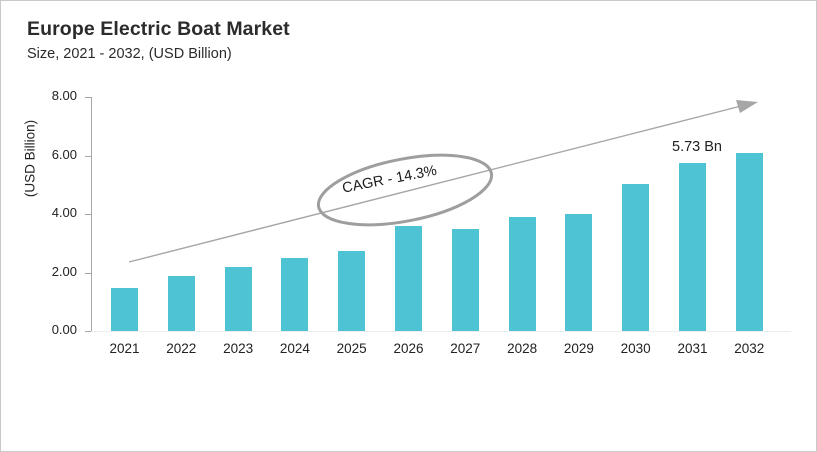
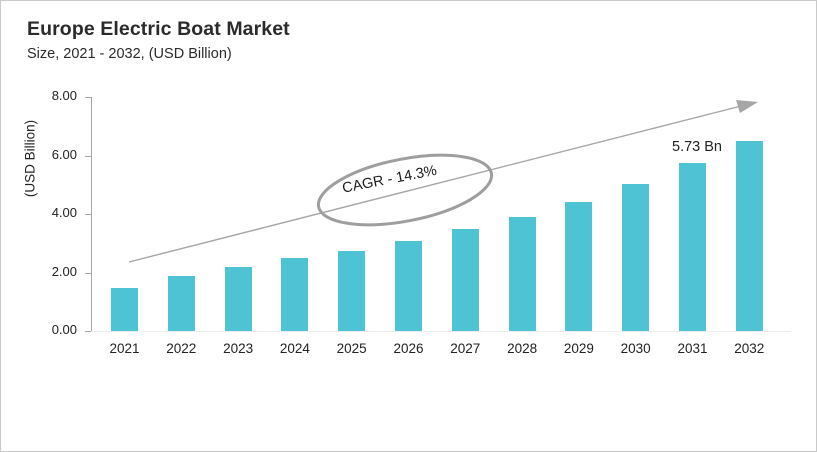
2026: 3.6 -> 3.1
2029: 4.0 -> 4.4
2032: 6.1 -> 6.5
